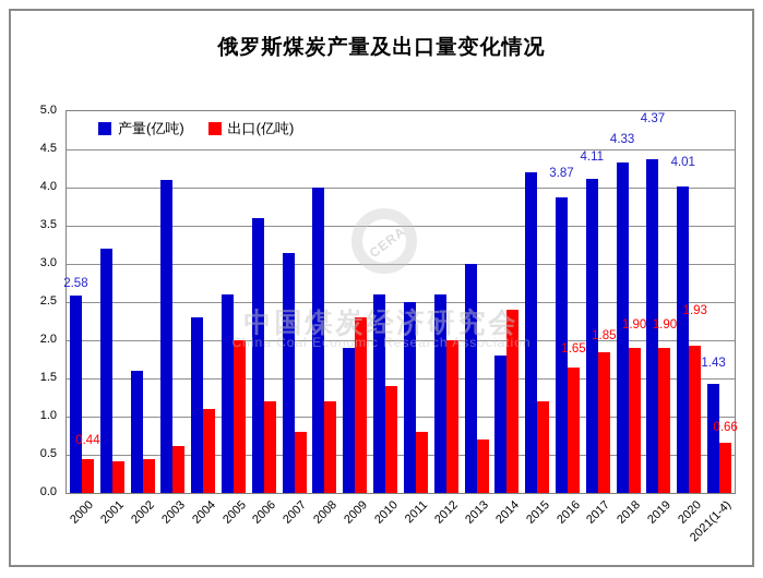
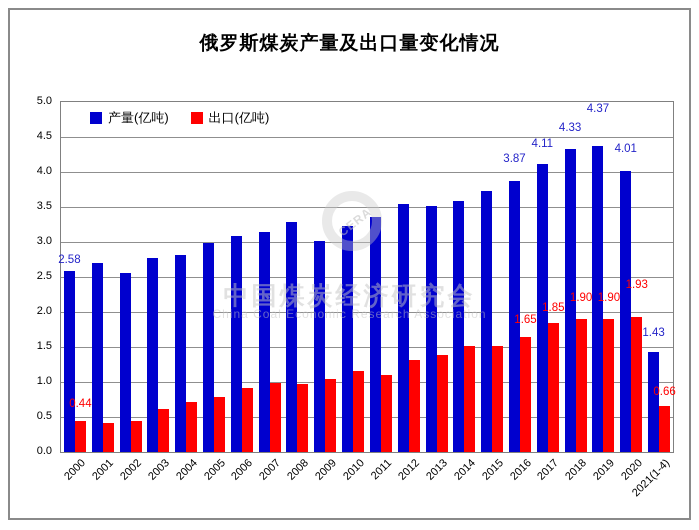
产量(亿吨)/2001: 3.2 -> 2.7
产量(亿吨)/2002: 1.6 -> 2.6
产量(亿吨)/2003: 4.1 -> 2.8
产量(亿吨)/2004: 2.3 -> 2.8
出口(亿吨)/2004: 1.1 -> 0.7
产量(亿吨)/2005: 2.6 -> 3.0
出口(亿吨)/2005: 2.0 -> 0.8
产量(亿吨)/2006: 3.6 -> 3.1
出口(亿吨)/2006: 1.2 -> 0.9
出口(亿吨)/2007: 0.8 -> 1.0
产量(亿吨)/2008: 4.0 -> 3.3
出口(亿吨)/2008: 1.2 -> 1.0
产量(亿吨)/2009: 1.9 -> 3.0
出口(亿吨)/2009: 2.3 -> 1.1
产量(亿吨)/2010: 2.6 -> 3.2
出口(亿吨)/2010: 1.4 -> 1.2
产量(亿吨)/2011: 2.5 -> 3.4
出口(亿吨)/2011: 0.8 -> 1.1
产量(亿吨)/2012: 2.6 -> 3.5
出口(亿吨)/2012: 2.0 -> 1.3
产量(亿吨)/2013: 3.0 -> 3.5
出口(亿吨)/2013: 0.7 -> 1.4
产量(亿吨)/2014: 1.8 -> 3.6
出口(亿吨)/2014: 2.4 -> 1.5
产量(亿吨)/2015: 4.2 -> 3.7
出口(亿吨)/2015: 1.2 -> 1.5
